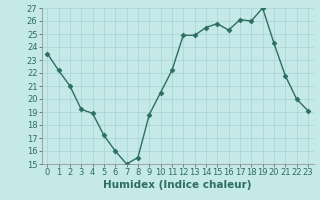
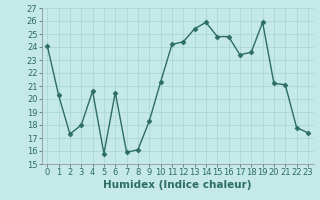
0: 23.5 -> 24.1
1: 22.2 -> 20.3
2: 21.0 -> 17.3
3: 19.2 -> 18.0
4: 18.9 -> 20.6
5: 17.2 -> 15.8
6: 16.0 -> 20.5
7: 15.0 -> 15.9
8: 15.5 -> 16.1
9: 18.8 -> 18.3
10: 20.5 -> 21.3
11: 22.2 -> 24.2
12: 24.9 -> 24.4
13: 24.9 -> 25.4
14: 25.5 -> 25.9
15: 25.8 -> 24.8
16: 25.3 -> 24.8
17: 26.1 -> 23.4
18: 26.0 -> 23.6
19: 27.0 -> 25.9
20: 24.3 -> 21.2
21: 21.8 -> 21.1
22: 20.0 -> 17.8
23: 19.1 -> 17.4
